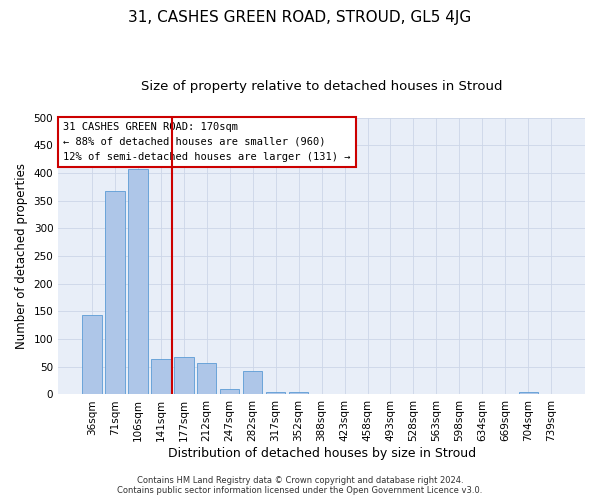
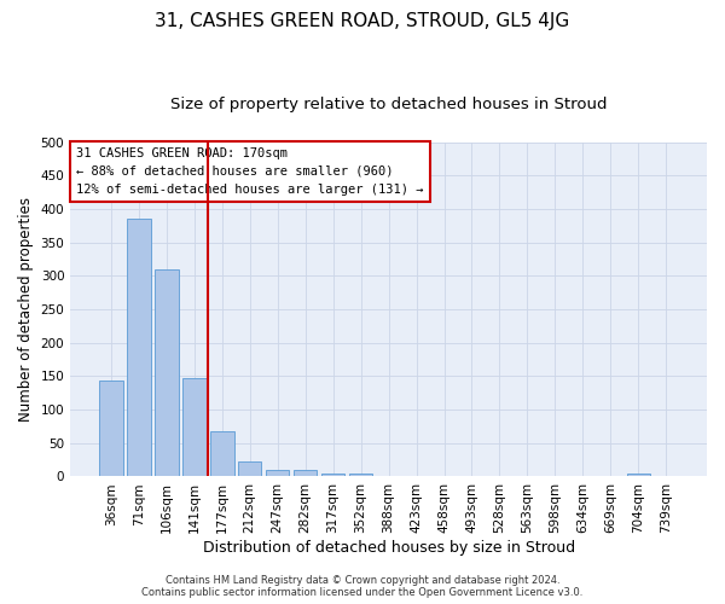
71sqm: 368 -> 385
106sqm: 408 -> 310
141sqm: 64 -> 147
212sqm: 56 -> 22
282sqm: 42 -> 10
